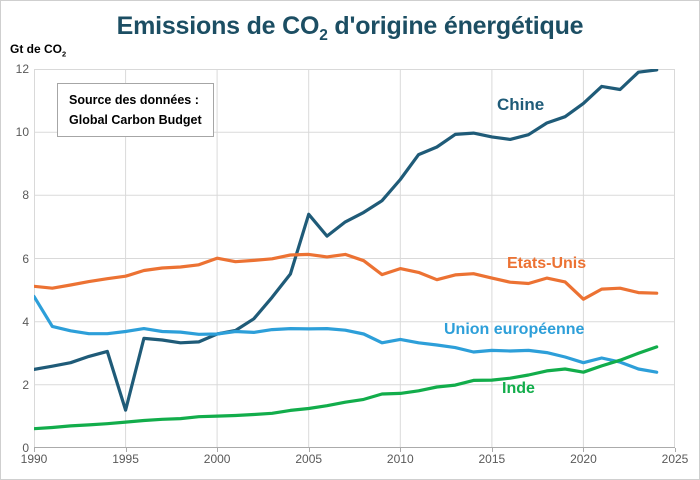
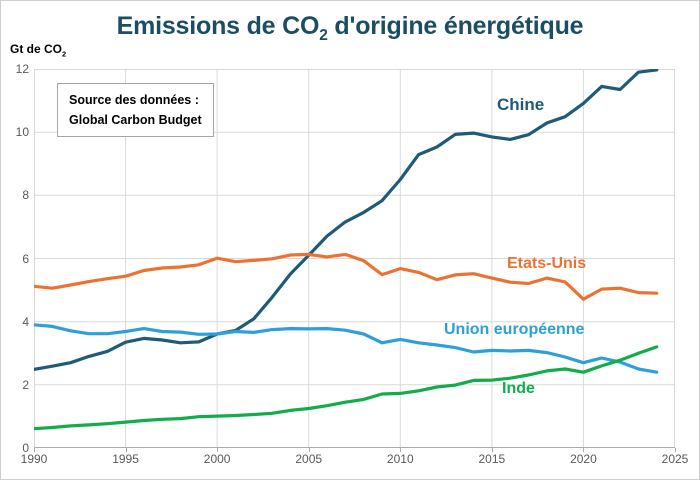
Union européenne/1990: 4.8 -> 3.9
Chine/1995: 1.2 -> 3.4
Chine/2005: 7.4 -> 6.1
